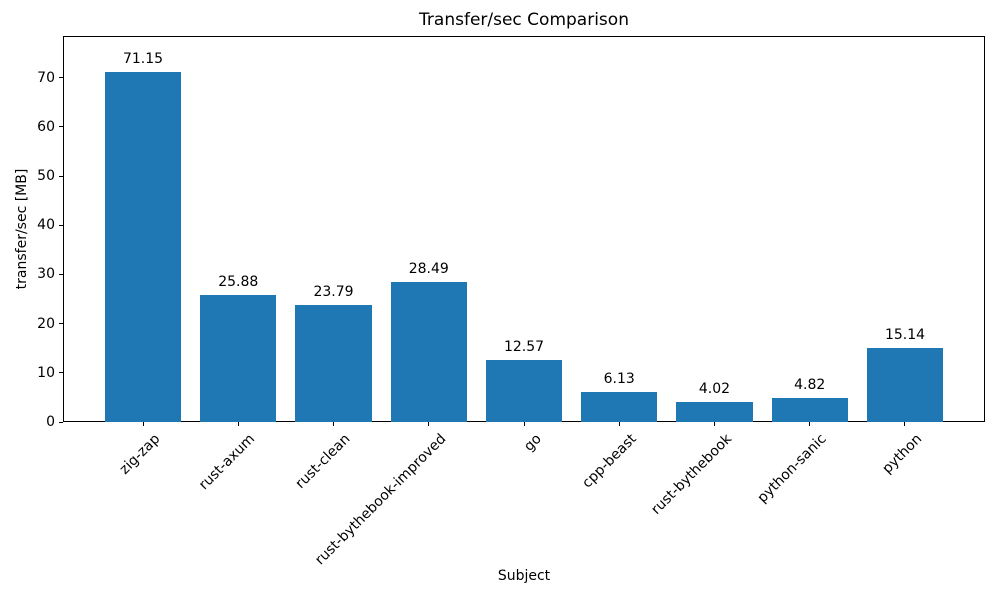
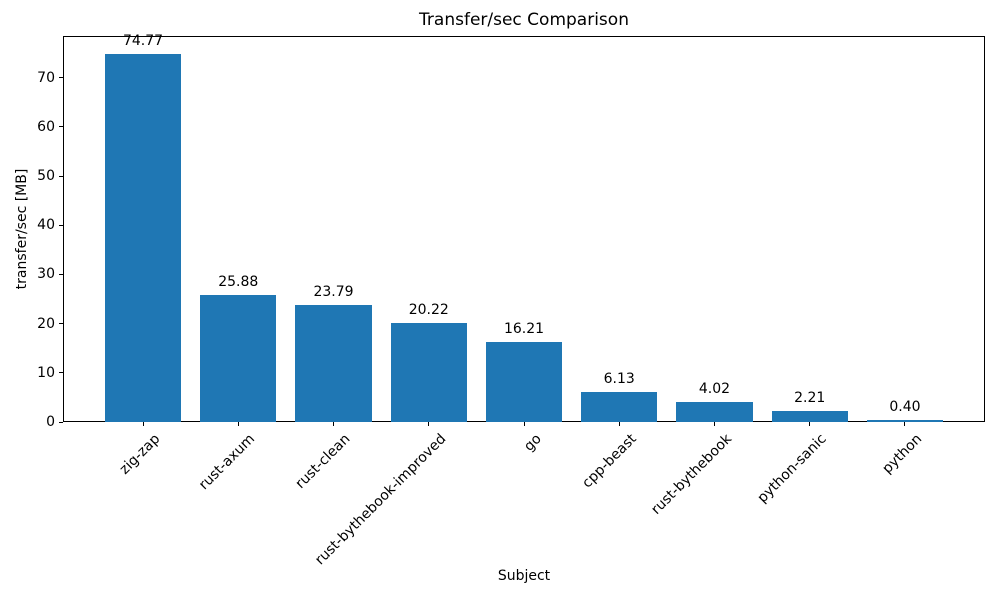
zig-zap: 71.15 -> 74.77
rust-bythebook-improved: 28.49 -> 20.22
go: 12.57 -> 16.21
python-sanic: 4.82 -> 2.21
python: 15.14 -> 0.40
